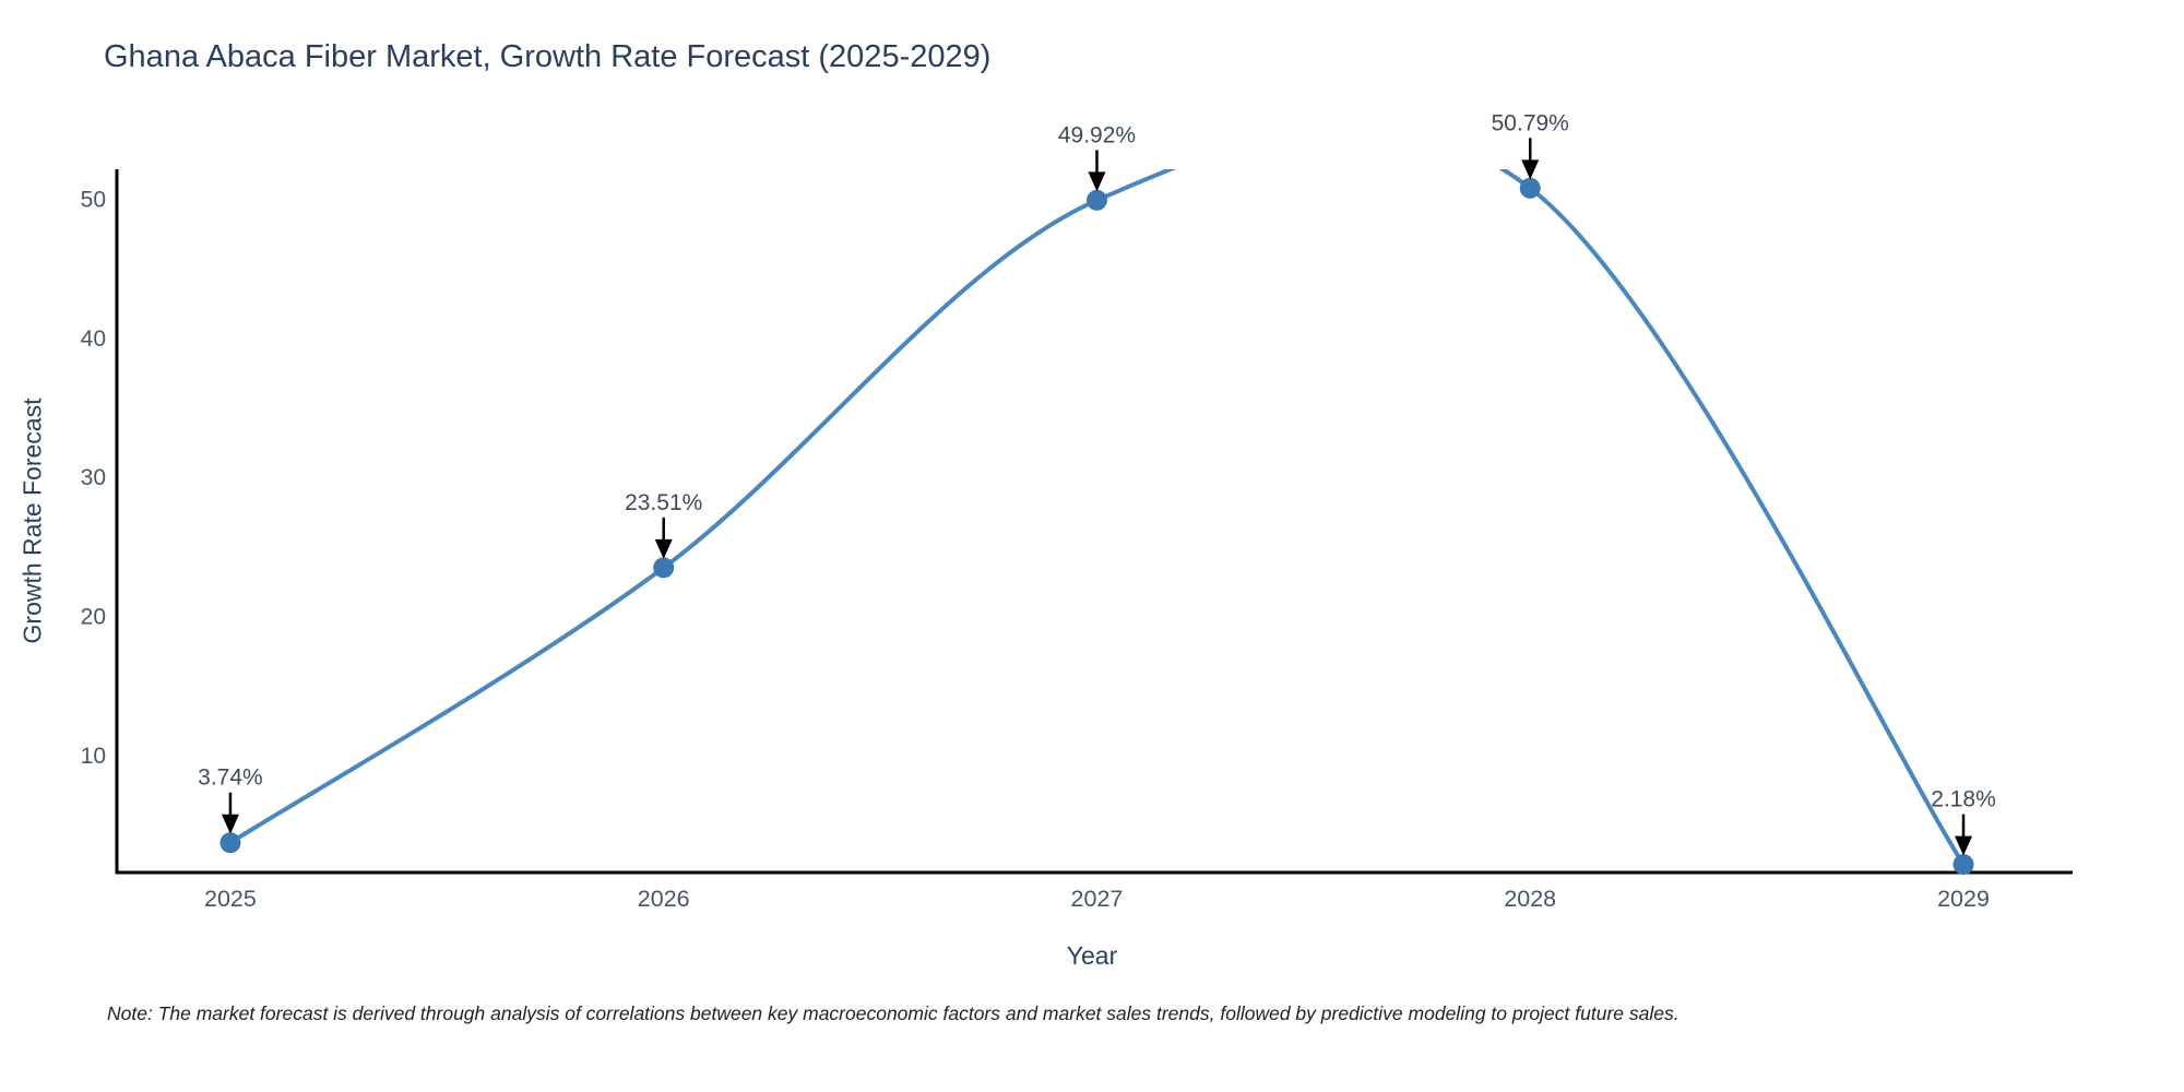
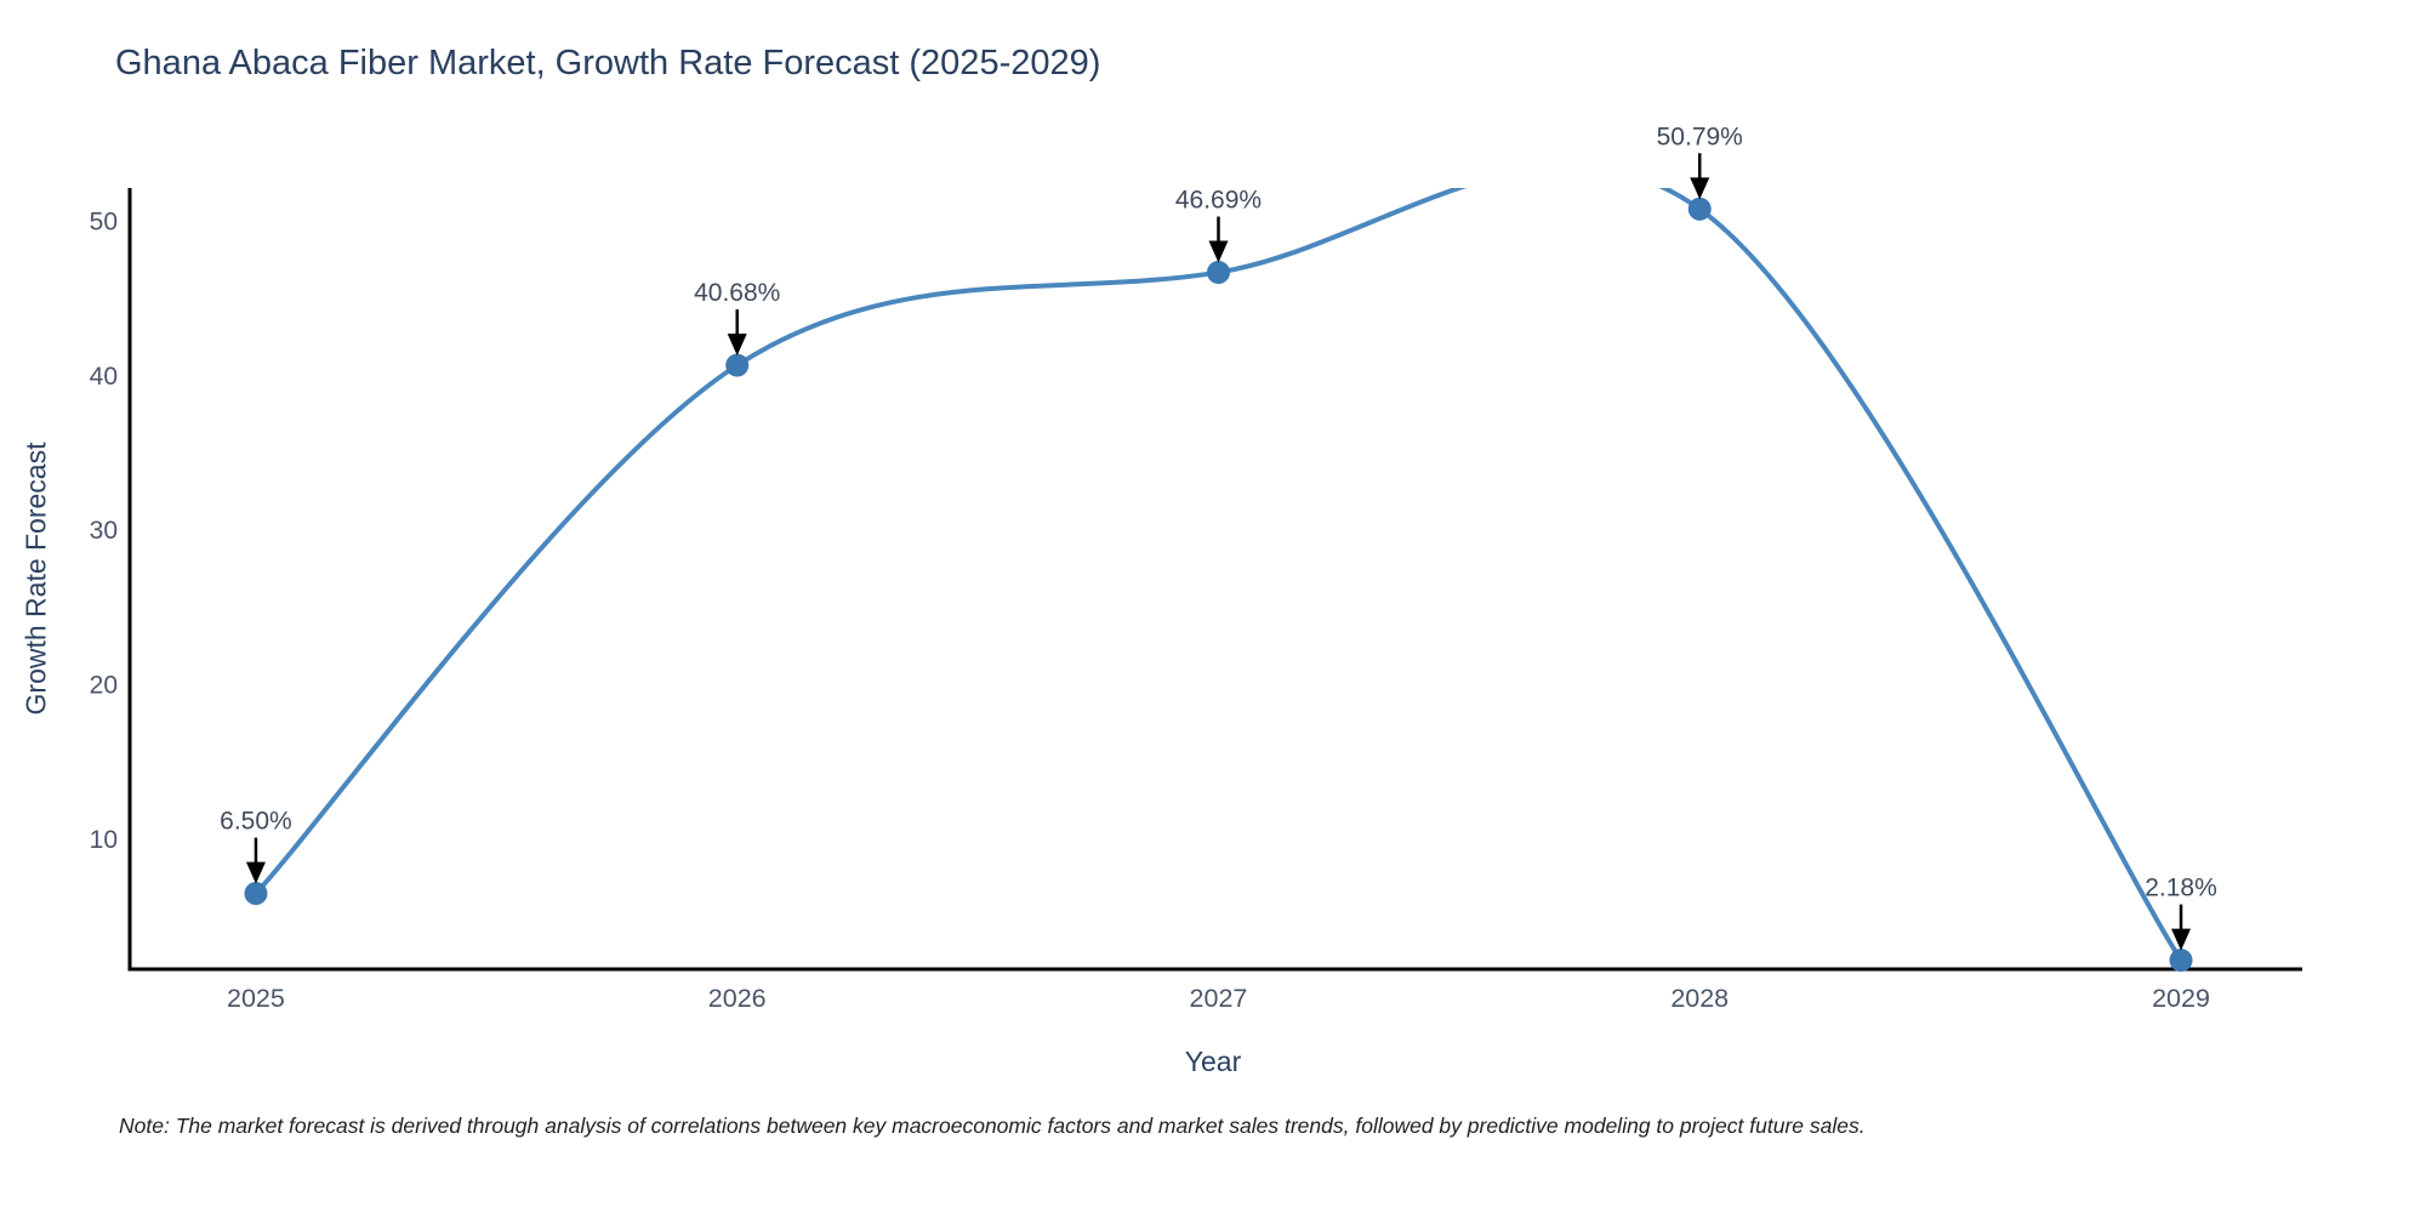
2025: 3.74% -> 6.50%
2026: 23.51% -> 40.68%
2027: 49.92% -> 46.69%
